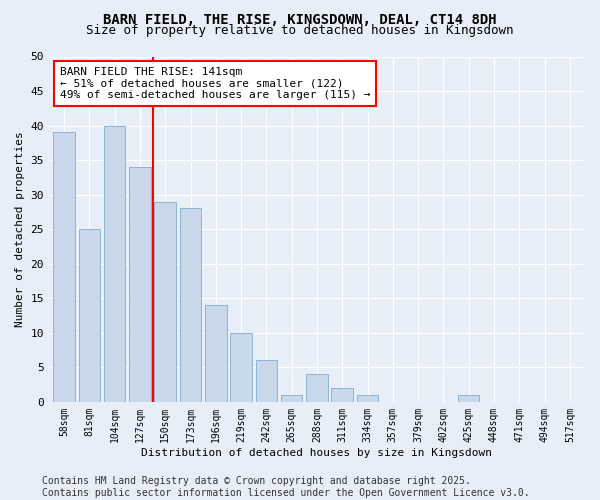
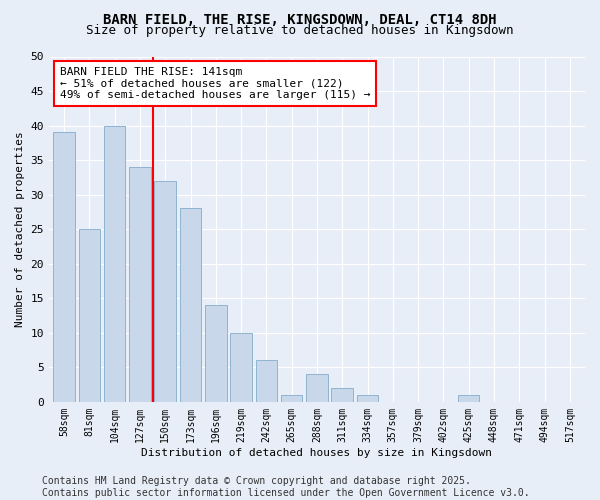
150sqm: 29 -> 32
